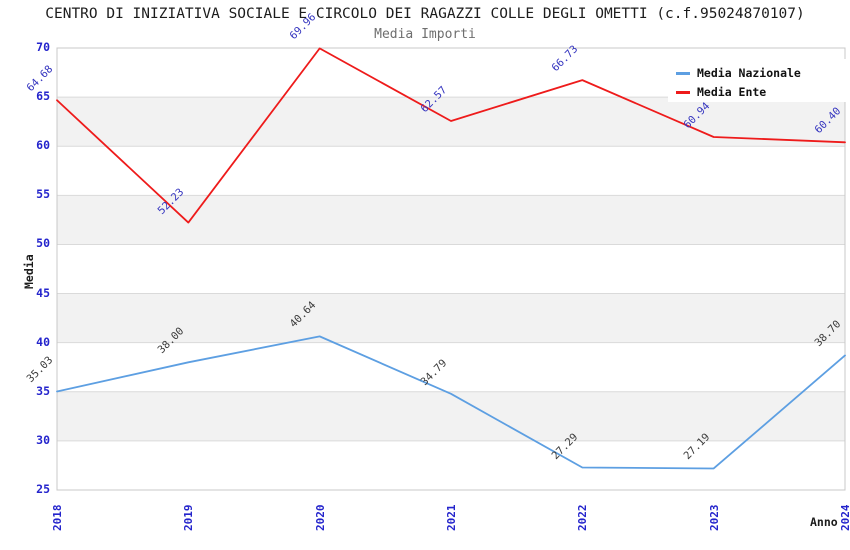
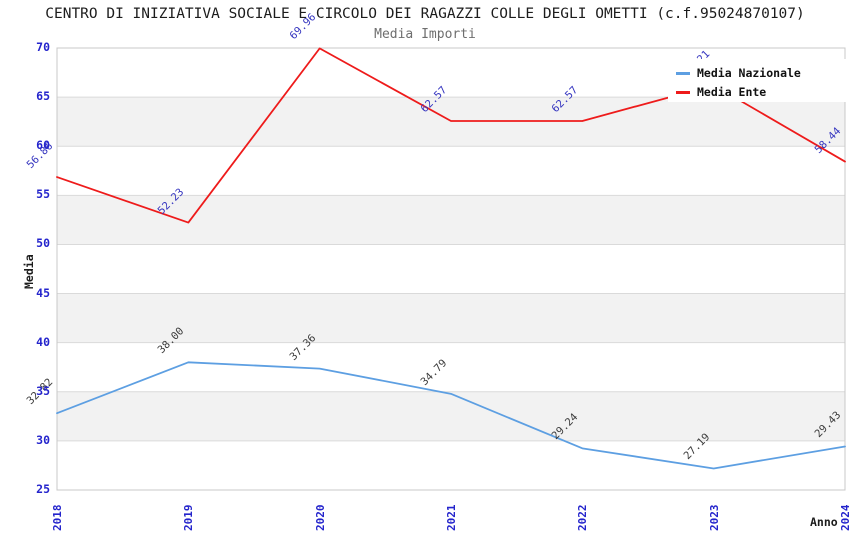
Media Nazionale/2018: 35.03 -> 32.82
Media Ente/2018: 64.68 -> 56.86
Media Nazionale/2020: 40.64 -> 37.36
Media Nazionale/2022: 27.29 -> 29.24
Media Ente/2022: 66.73 -> 62.57
Media Ente/2023: 60.94 -> 66.21
Media Nazionale/2024: 38.70 -> 29.43
Media Ente/2024: 60.40 -> 58.44
